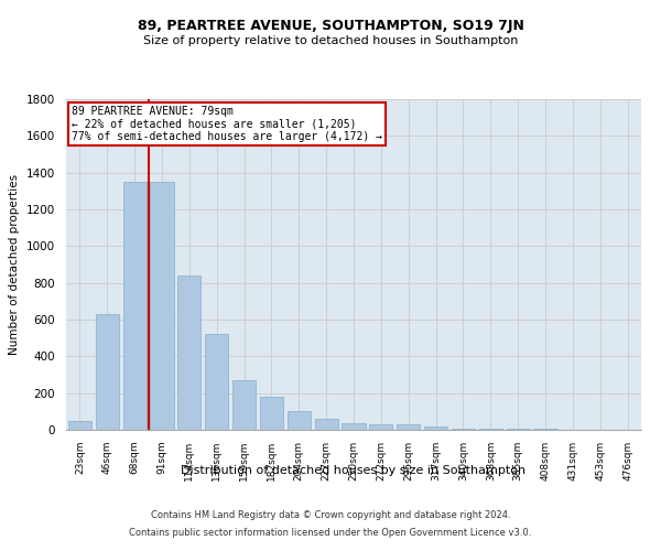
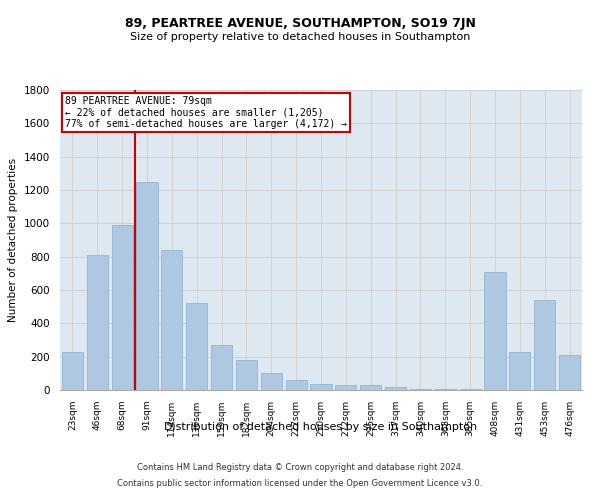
23sqm: 50 -> 230
46sqm: 630 -> 810
68sqm: 1350 -> 990
91sqm: 1350 -> 1250
408sqm: 0 -> 710
431sqm: 0 -> 230
453sqm: 0 -> 540
476sqm: 0 -> 210
